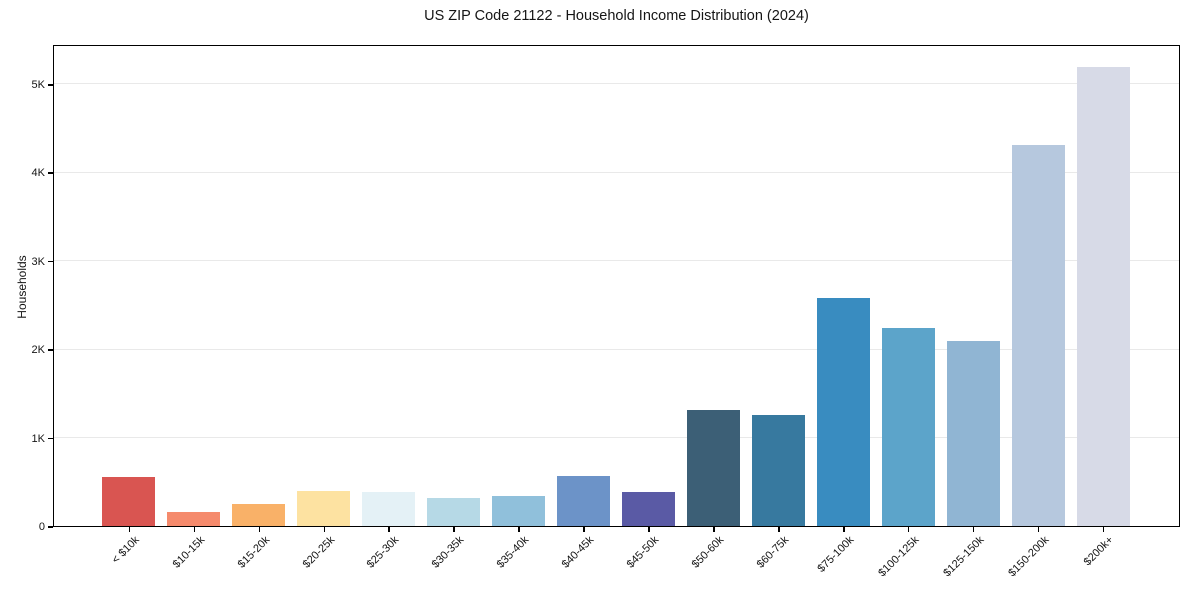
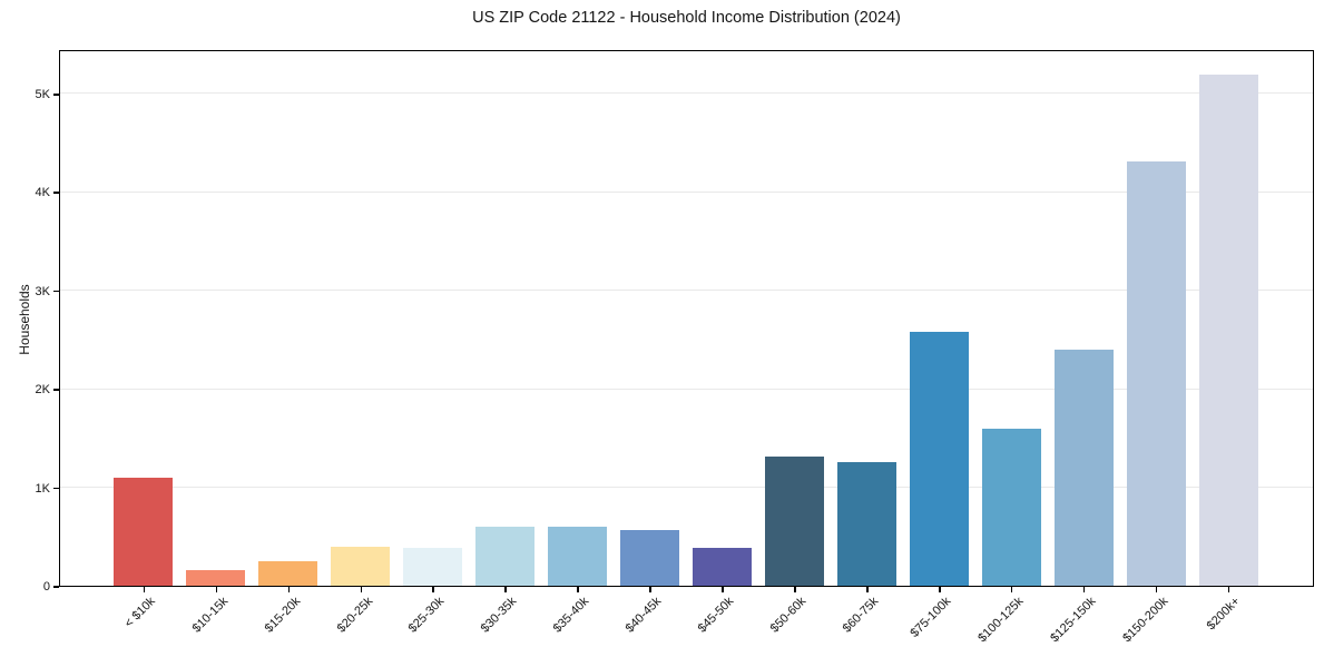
< $10k: 0.6K -> 1.1K
$30-35k: 0.3K -> 0.6K
$35-40k: 0.3K -> 0.6K
$100-125k: 2.2K -> 1.6K
$125-150k: 2.1K -> 2.4K
